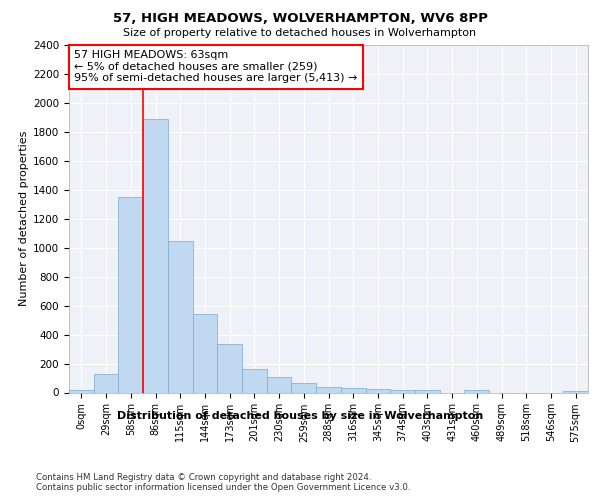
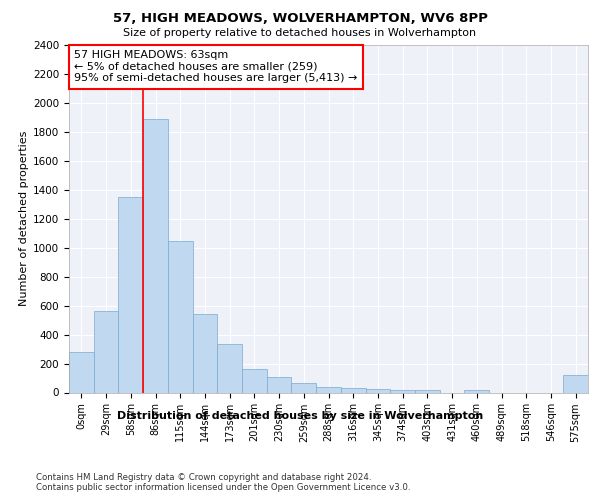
0sqm: 20 -> 280
29sqm: 120 -> 560
575sqm: 10 -> 120
